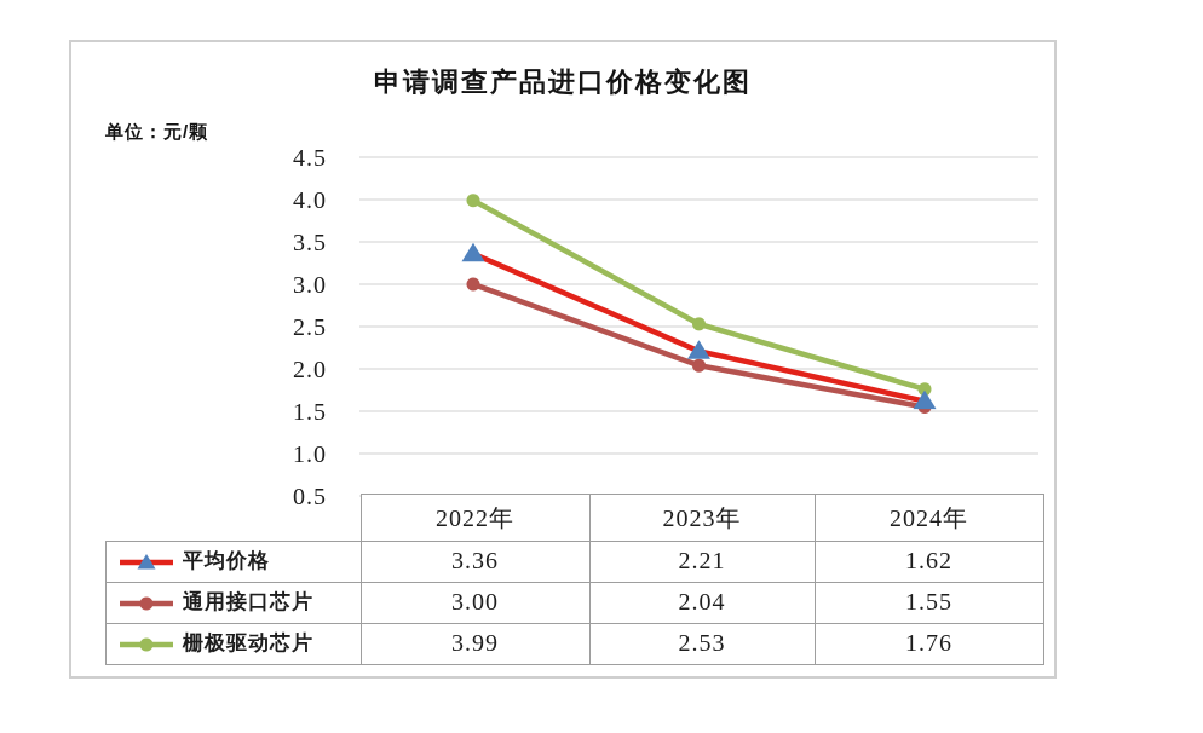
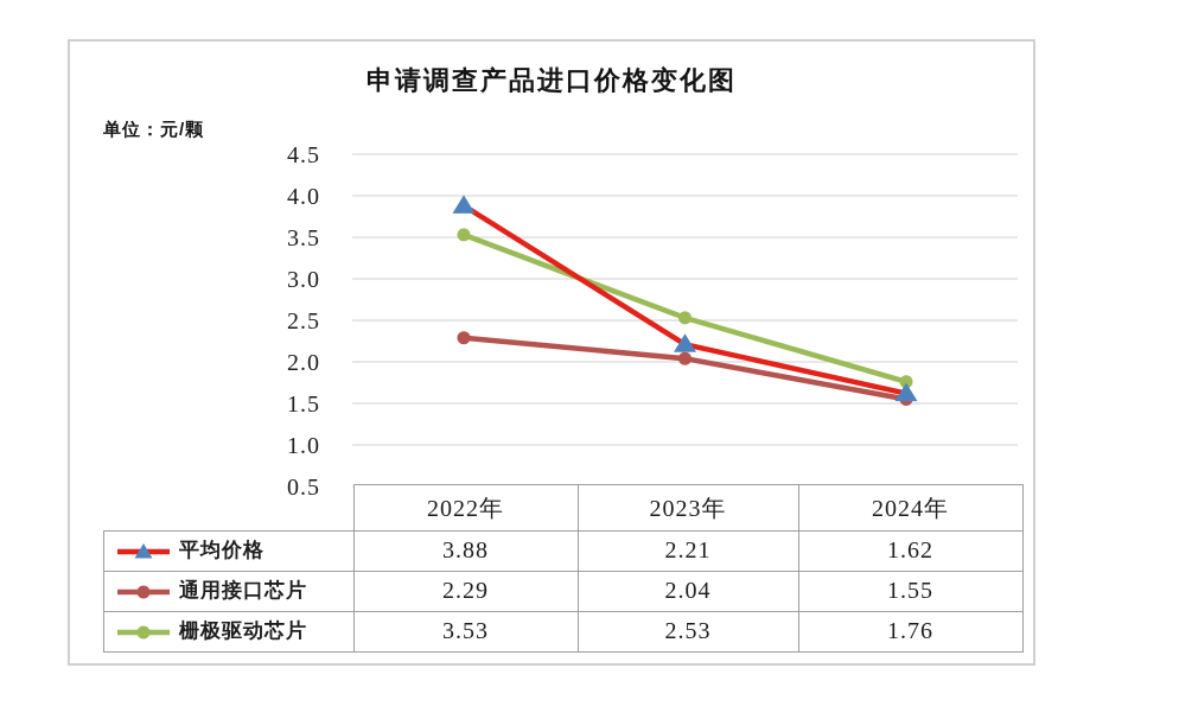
平均价格/2022年: 3.36 -> 3.88
通用接口芯片/2022年: 3.00 -> 2.29
栅极驱动芯片/2022年: 3.99 -> 3.53
